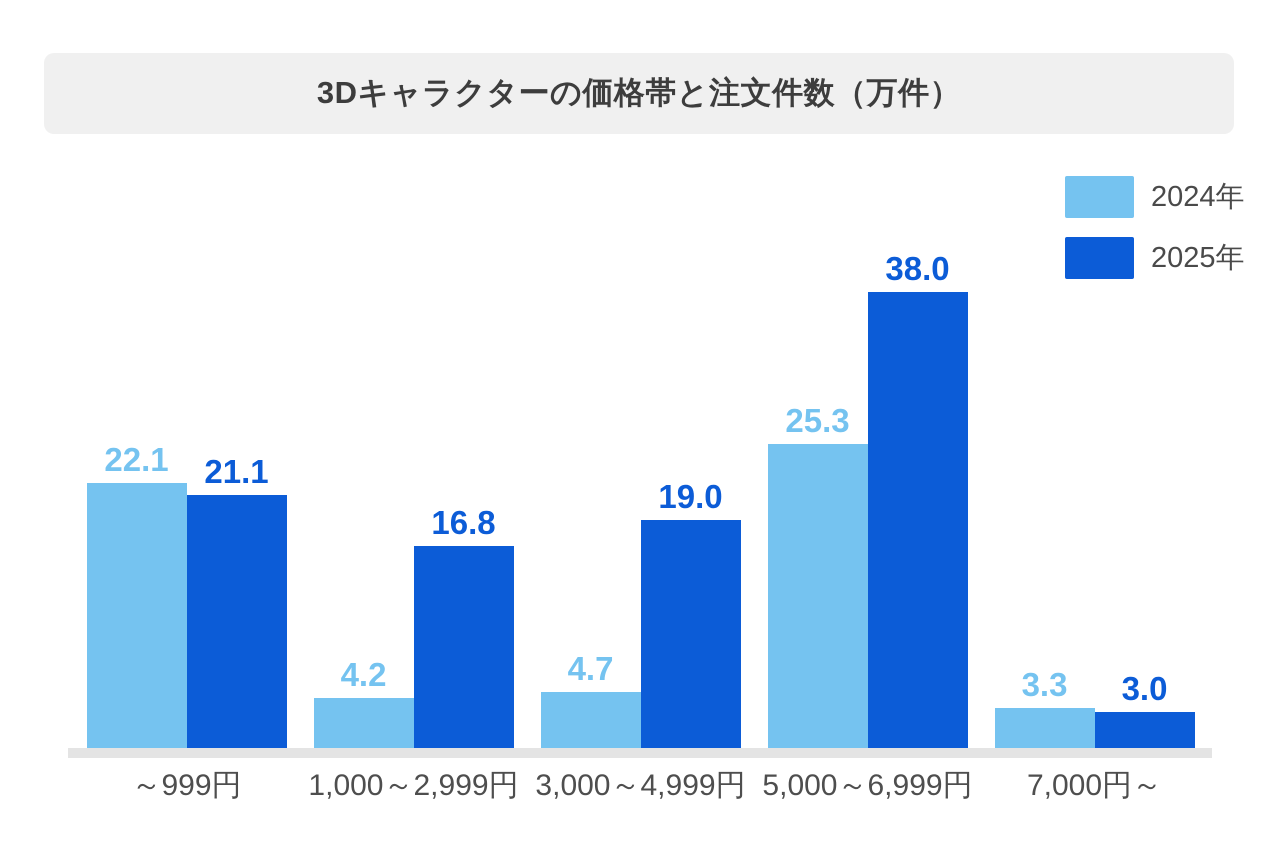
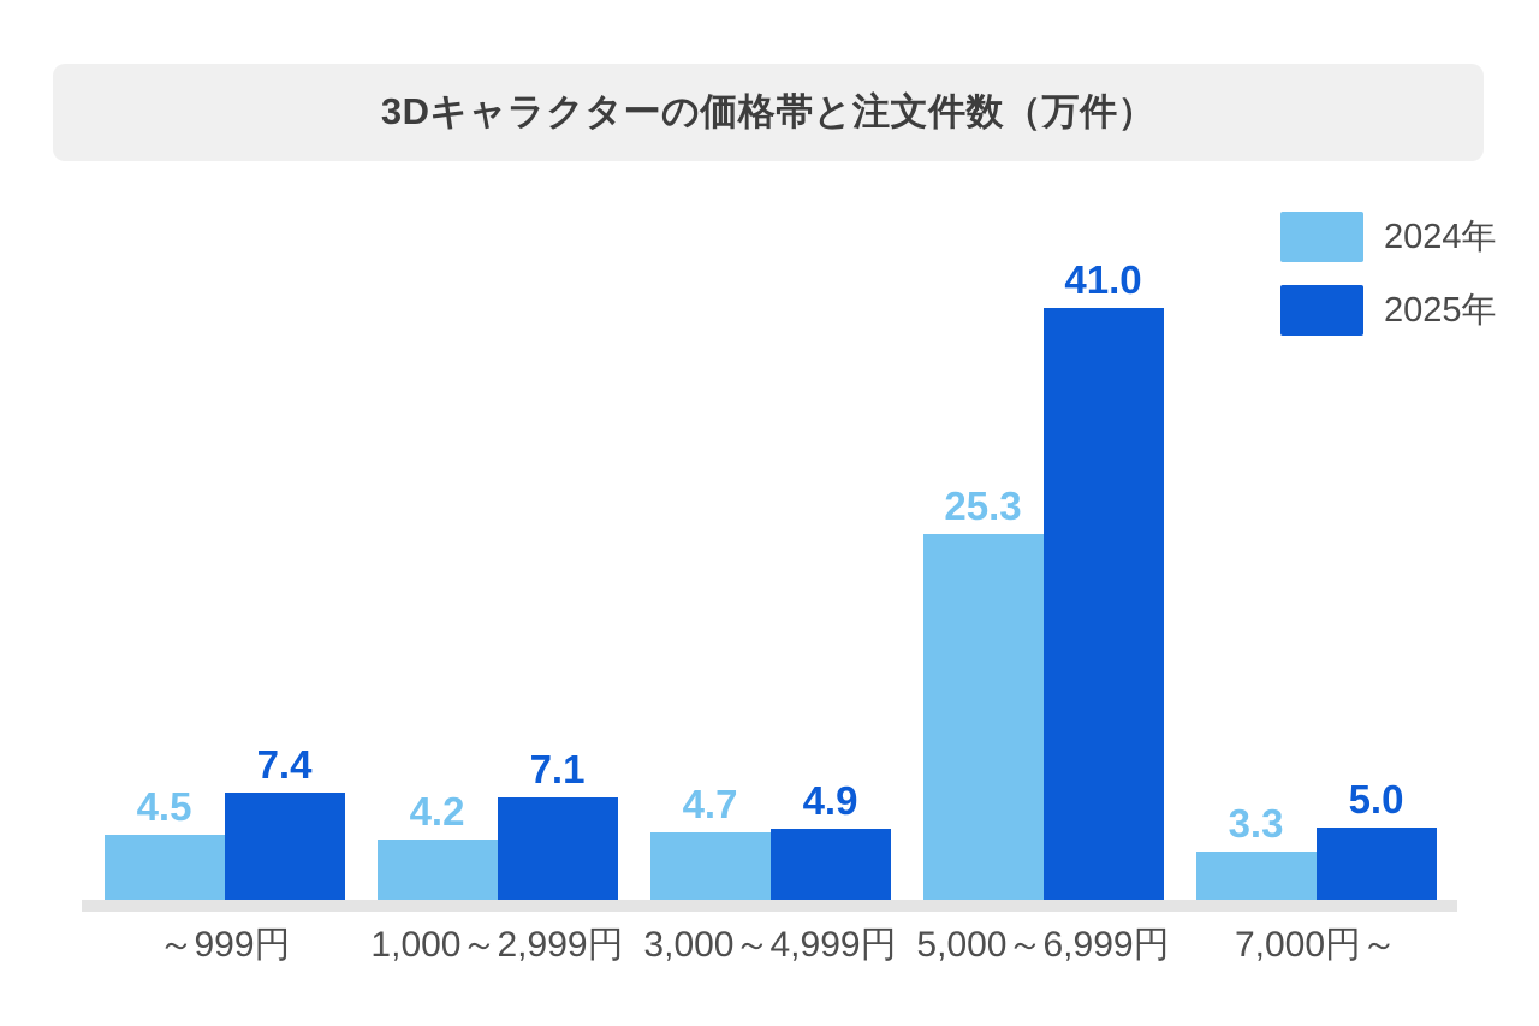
2024年/～999円: 22.1 -> 4.5
2025年/～999円: 21.1 -> 7.4
2025年/1,000～2,999円: 16.8 -> 7.1
2025年/3,000～4,999円: 19.0 -> 4.9
2025年/5,000～6,999円: 38.0 -> 41.0
2025年/7,000円～: 3.0 -> 5.0
